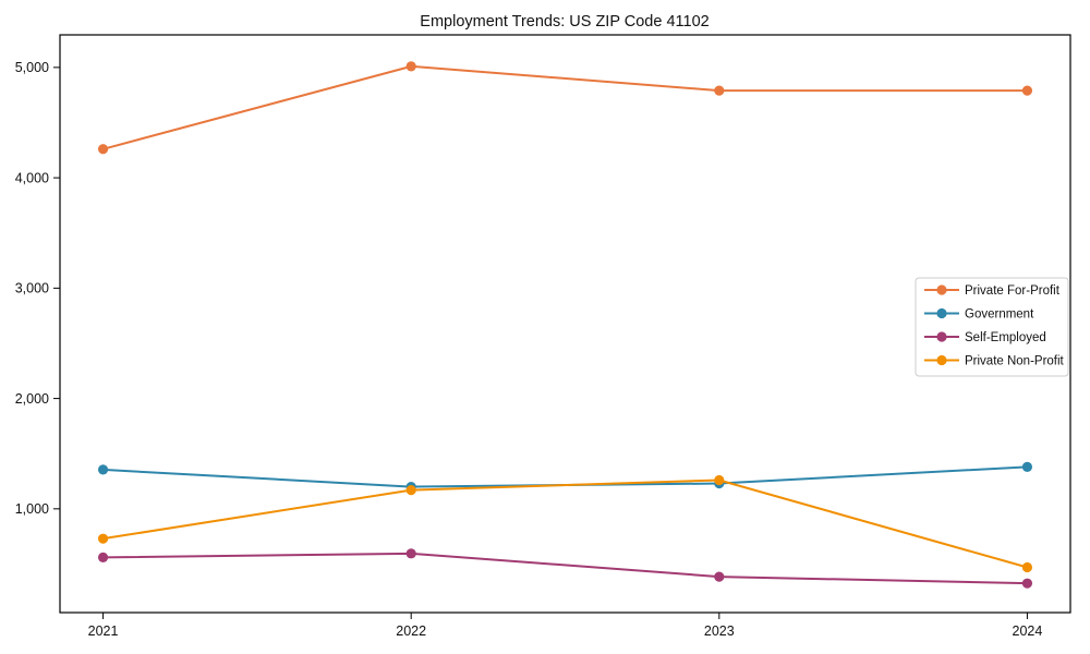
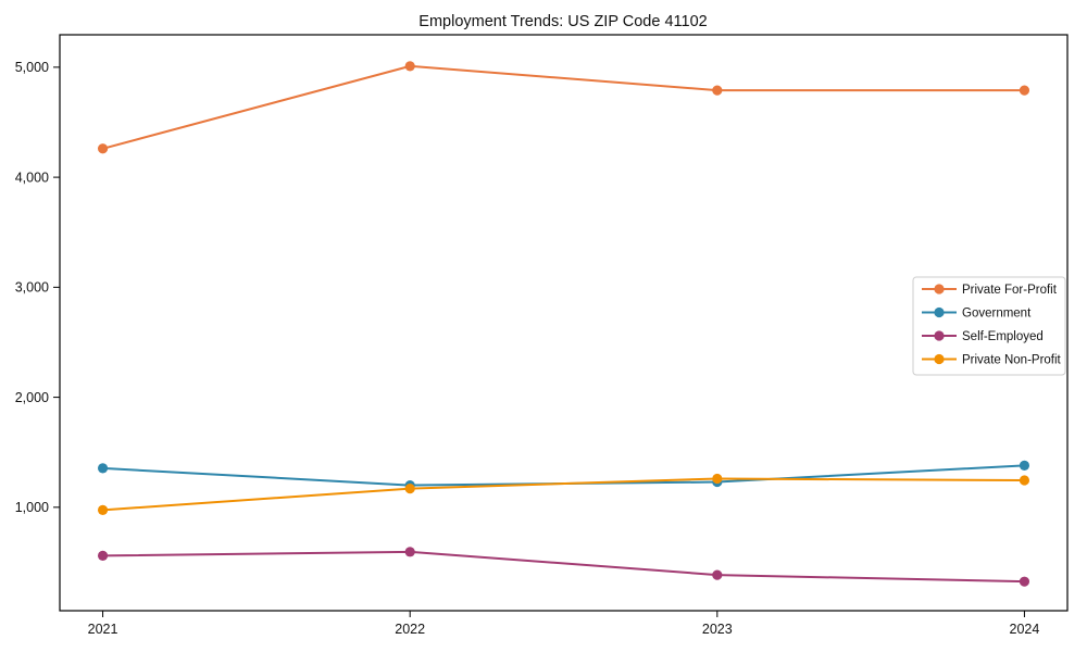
Private Non-Profit/2021: 730 -> 980
Private Non-Profit/2024: 470 -> 1240
